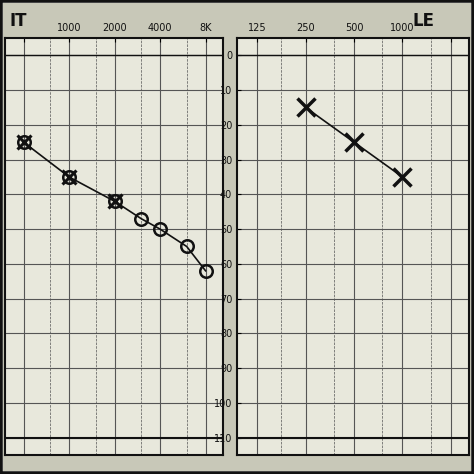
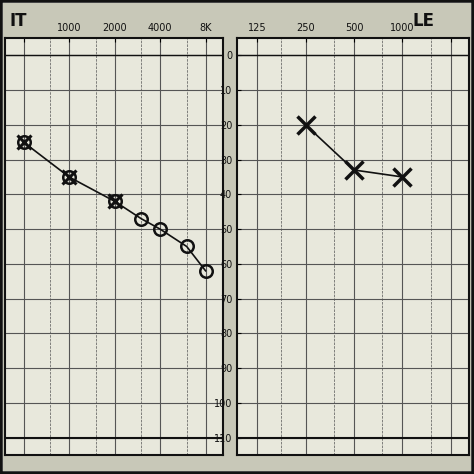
250: 15 -> 20
500: 25 -> 33
